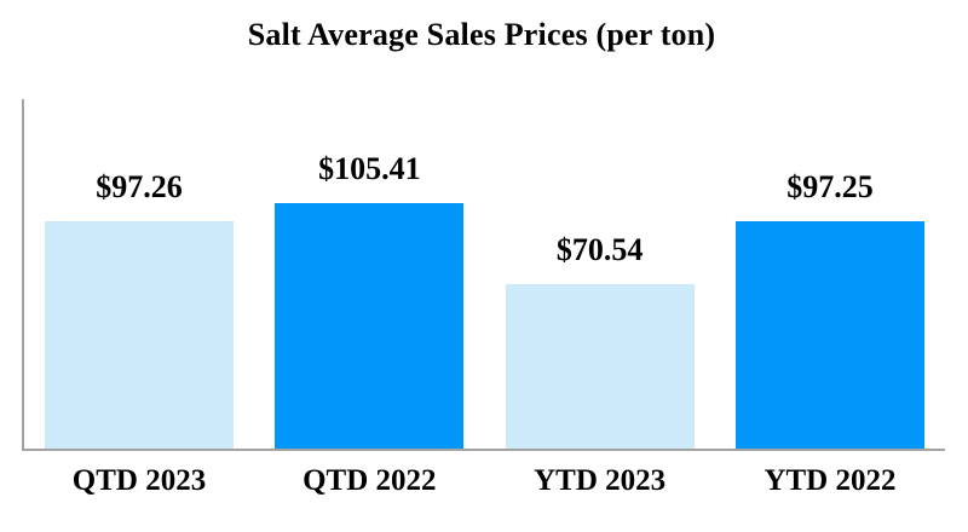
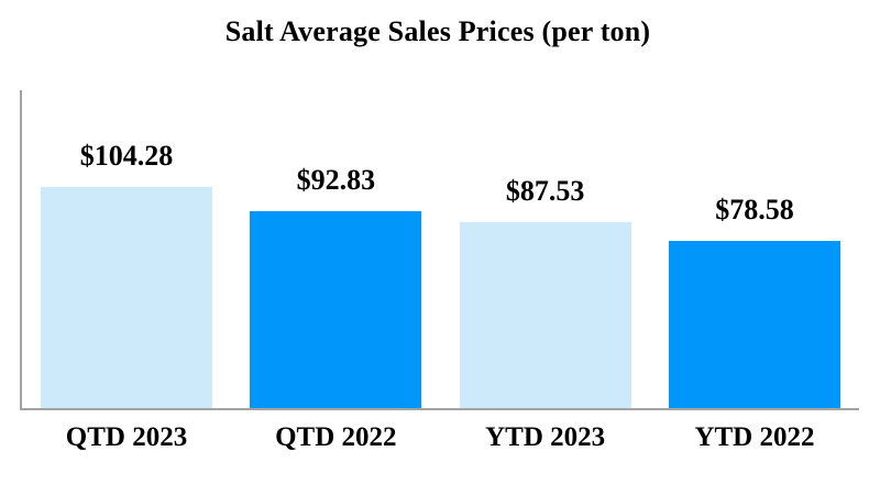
QTD 2023: $97.26 -> $104.28
QTD 2022: $105.41 -> $92.83
YTD 2023: $70.54 -> $87.53
YTD 2022: $97.25 -> $78.58
